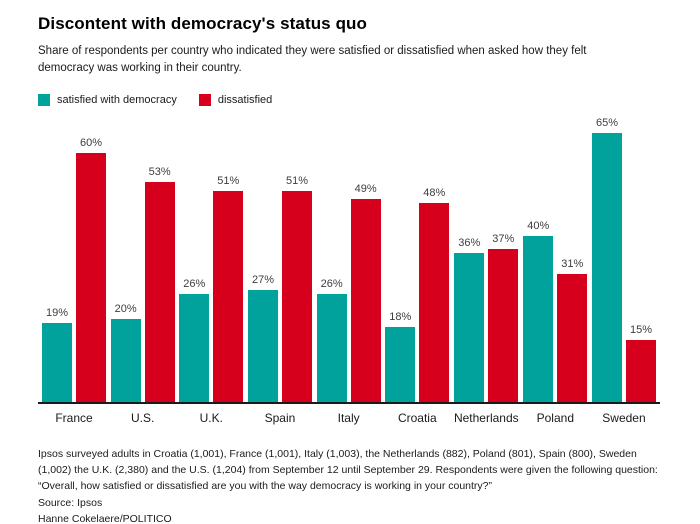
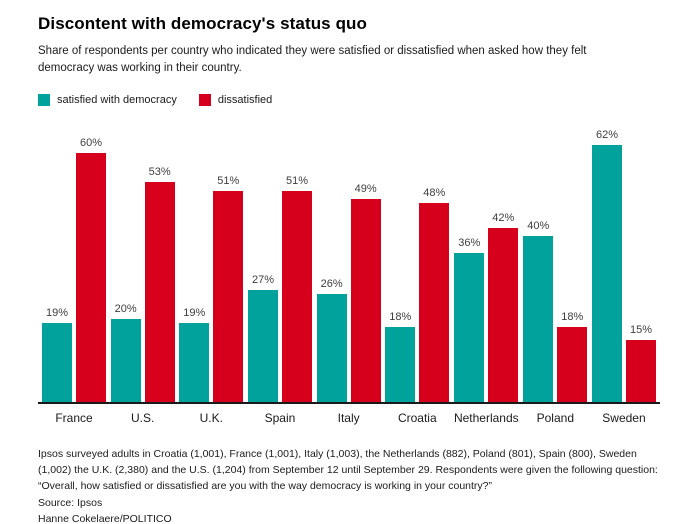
satisfied with democracy/U.K.: 26% -> 19%
dissatisfied/Netherlands: 37% -> 42%
dissatisfied/Poland: 31% -> 18%
satisfied with democracy/Sweden: 65% -> 62%
